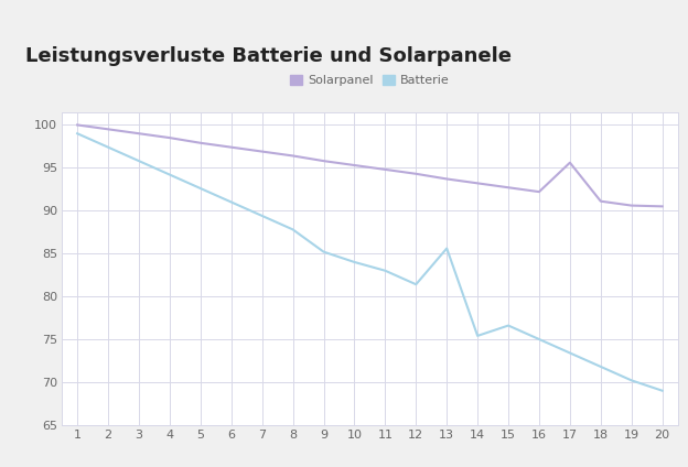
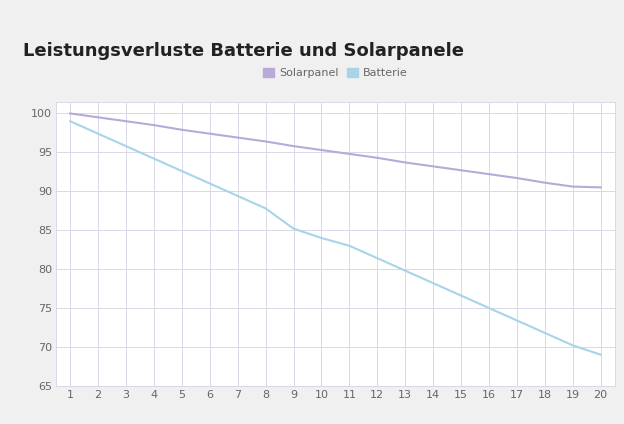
Batterie/13: 85.6 -> 79.8
Batterie/14: 75.4 -> 78.2
Solarpanel/17: 95.6 -> 91.7
